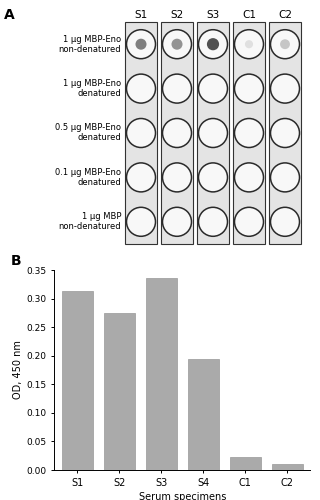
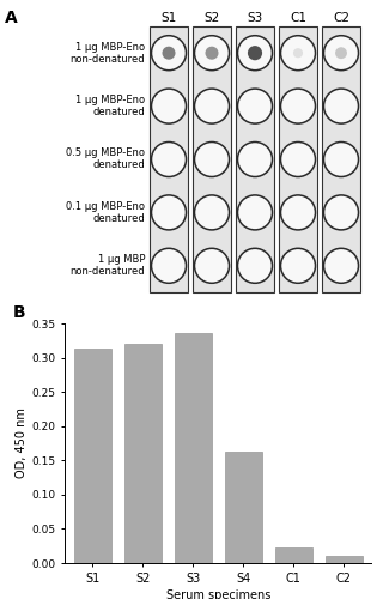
S2: 0.274 -> 0.321
S4: 0.194 -> 0.162
